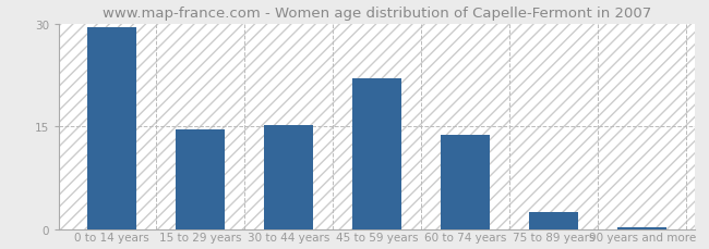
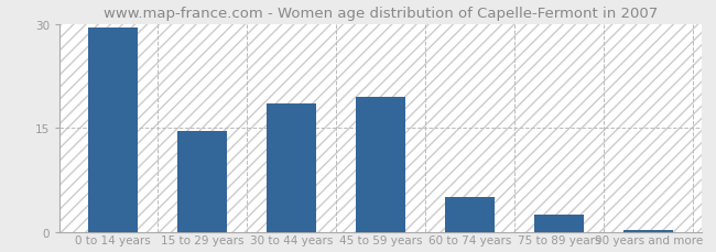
30 to 44 years: 15.2 -> 18.5
45 to 59 years: 22.0 -> 19.5
60 to 74 years: 13.8 -> 5.0
